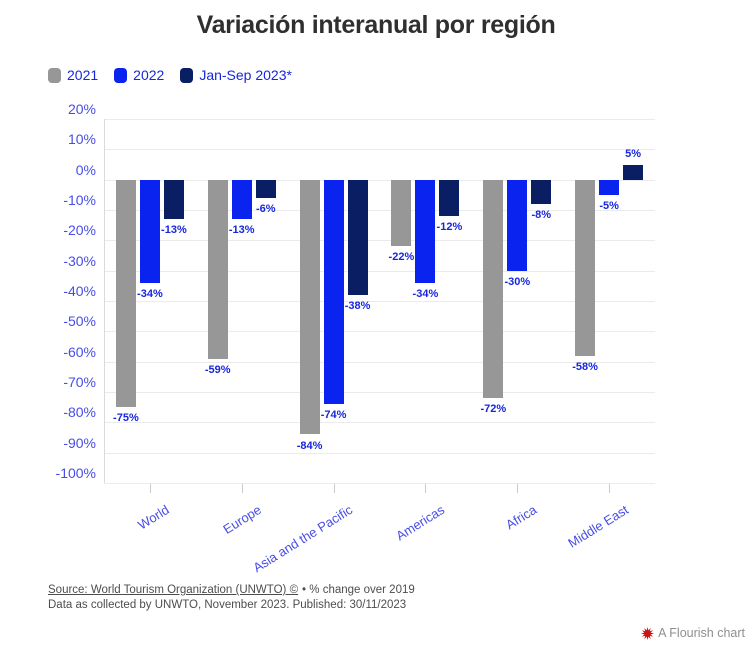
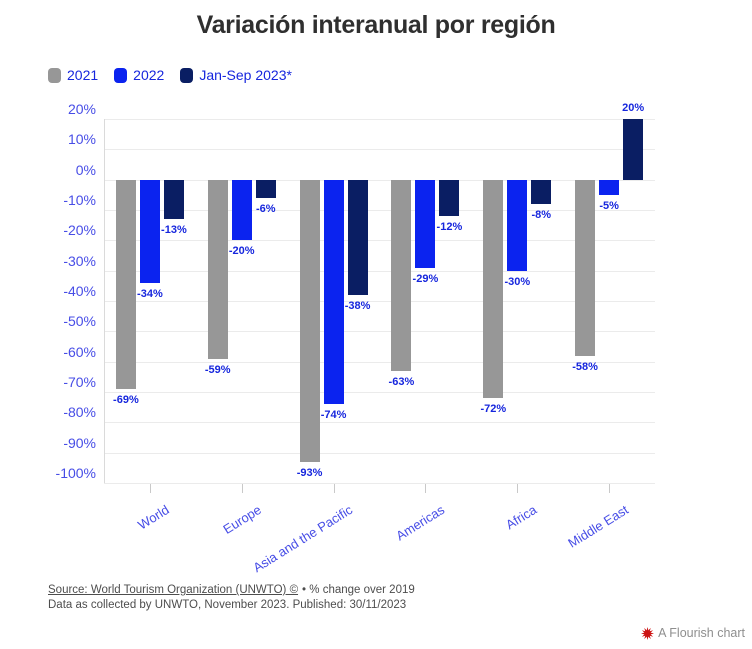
2021/World: -75% -> -69%
2022/Europe: -13% -> -20%
2021/Asia and the Pacific: -84% -> -93%
2021/Americas: -22% -> -63%
2022/Americas: -34% -> -29%
Jan-Sep 2023*/Middle East: 5% -> 20%
